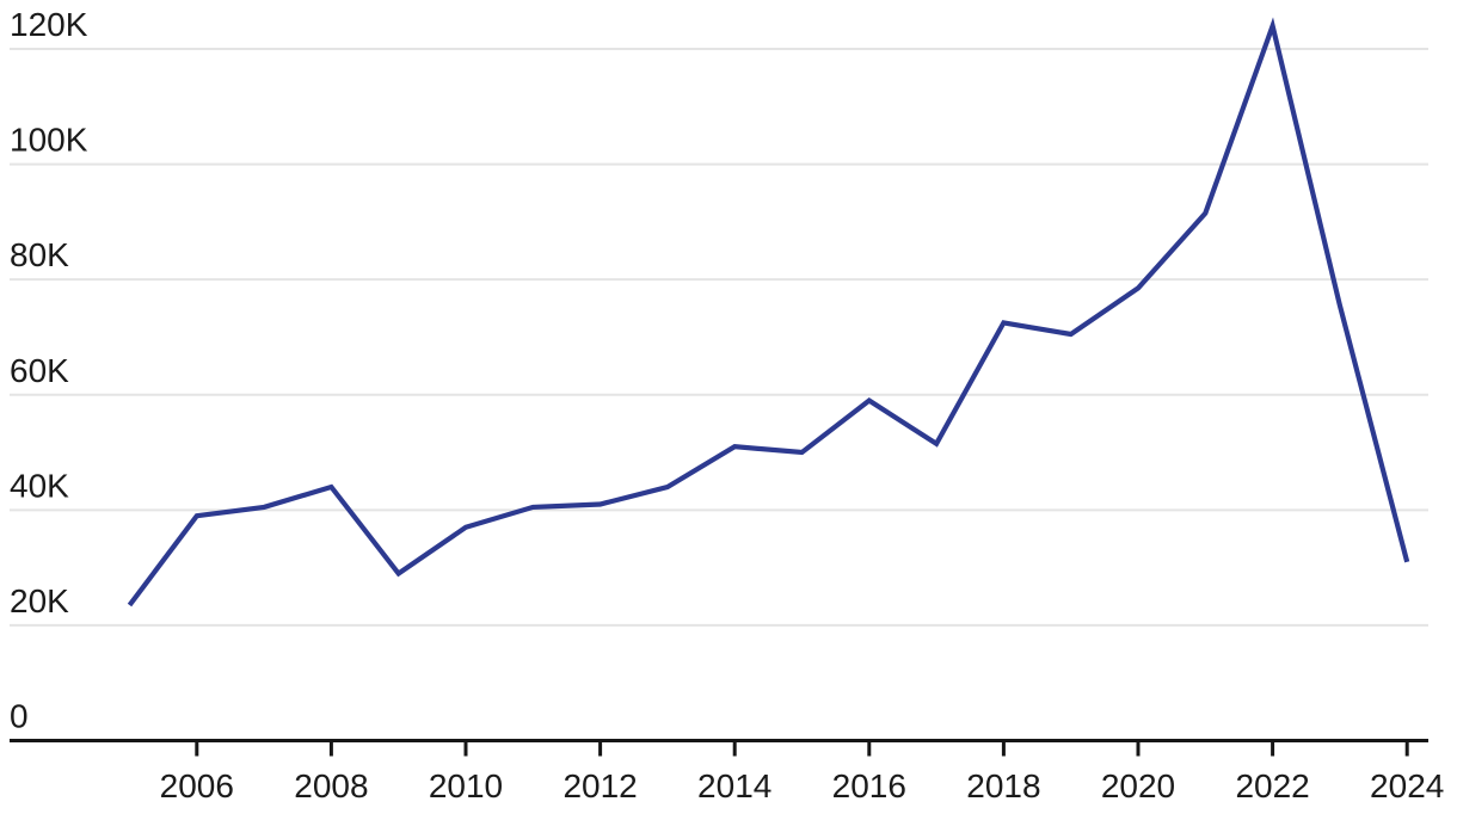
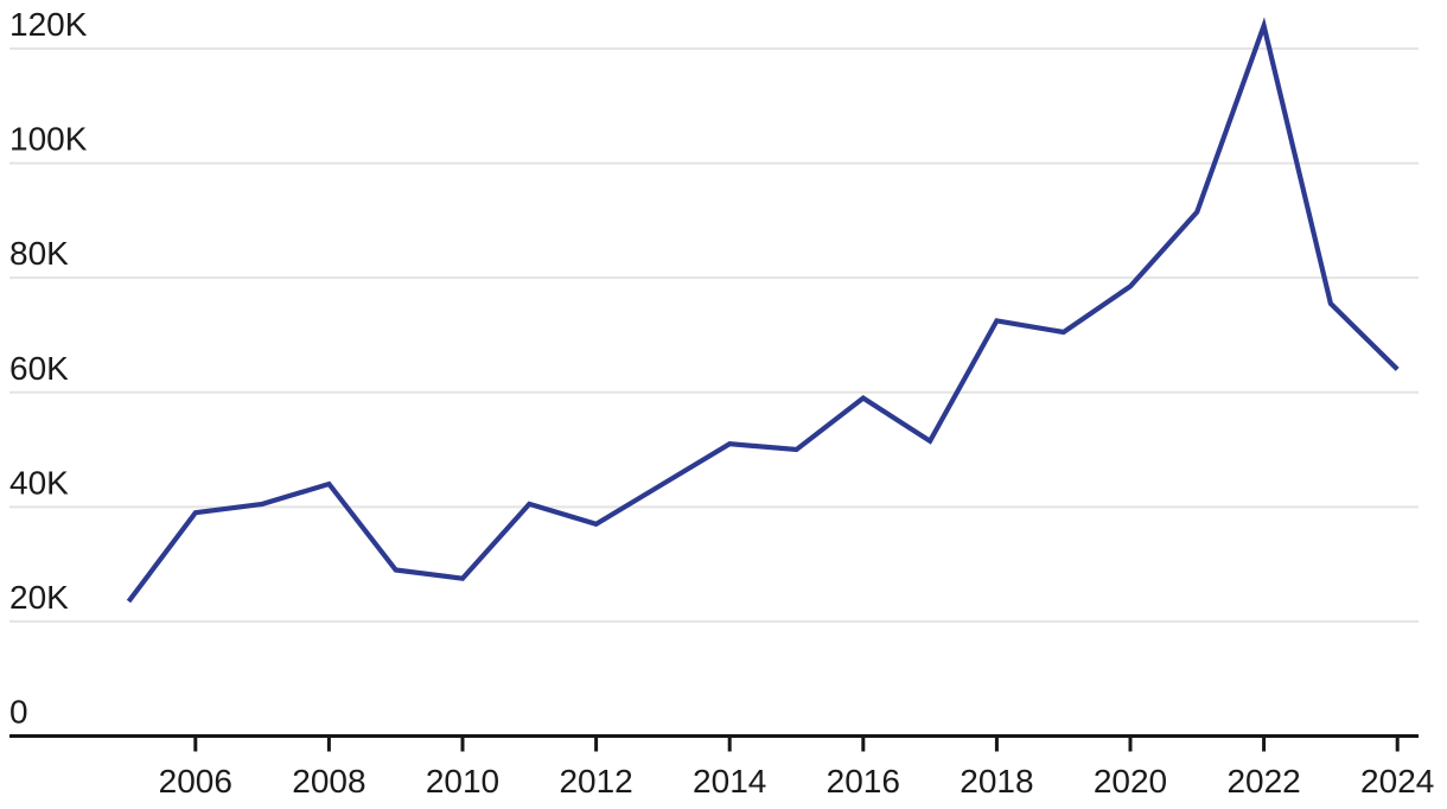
2010: 37K -> 28K
2012: 41K -> 37K
2024: 31K -> 64K
